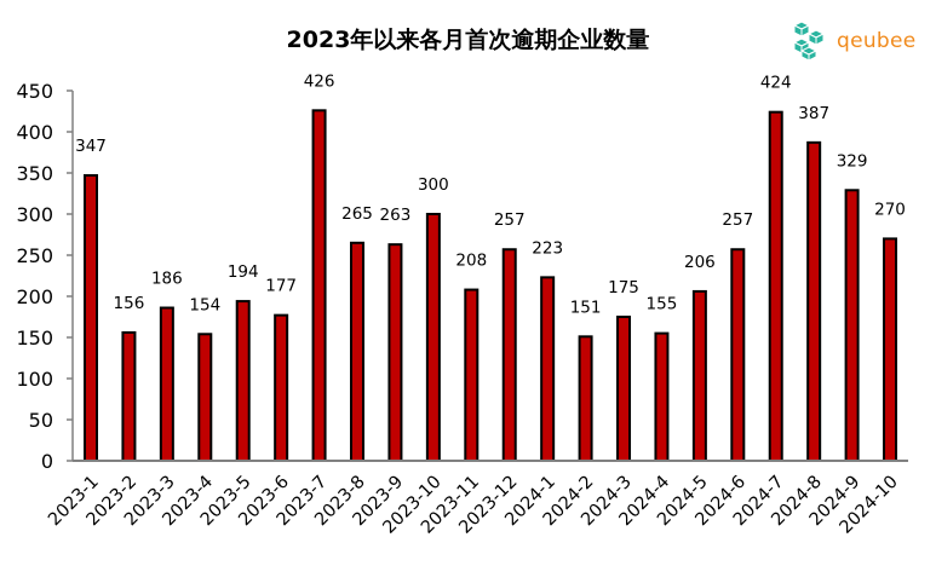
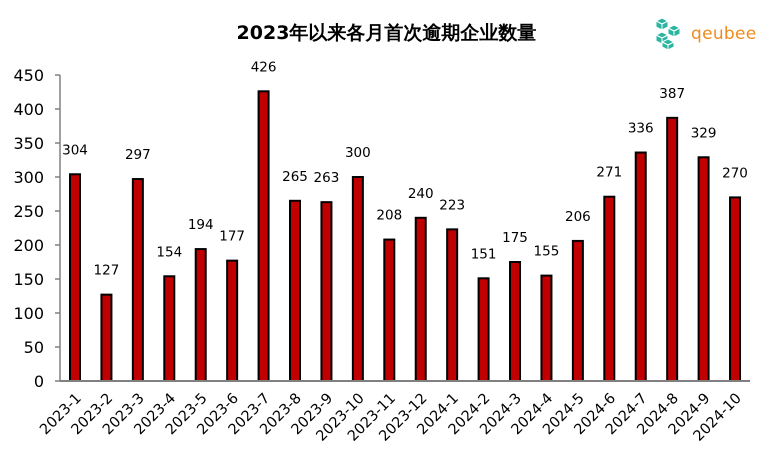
2023-1: 347 -> 304
2023-2: 156 -> 127
2023-3: 186 -> 297
2023-12: 257 -> 240
2024-6: 257 -> 271
2024-7: 424 -> 336
